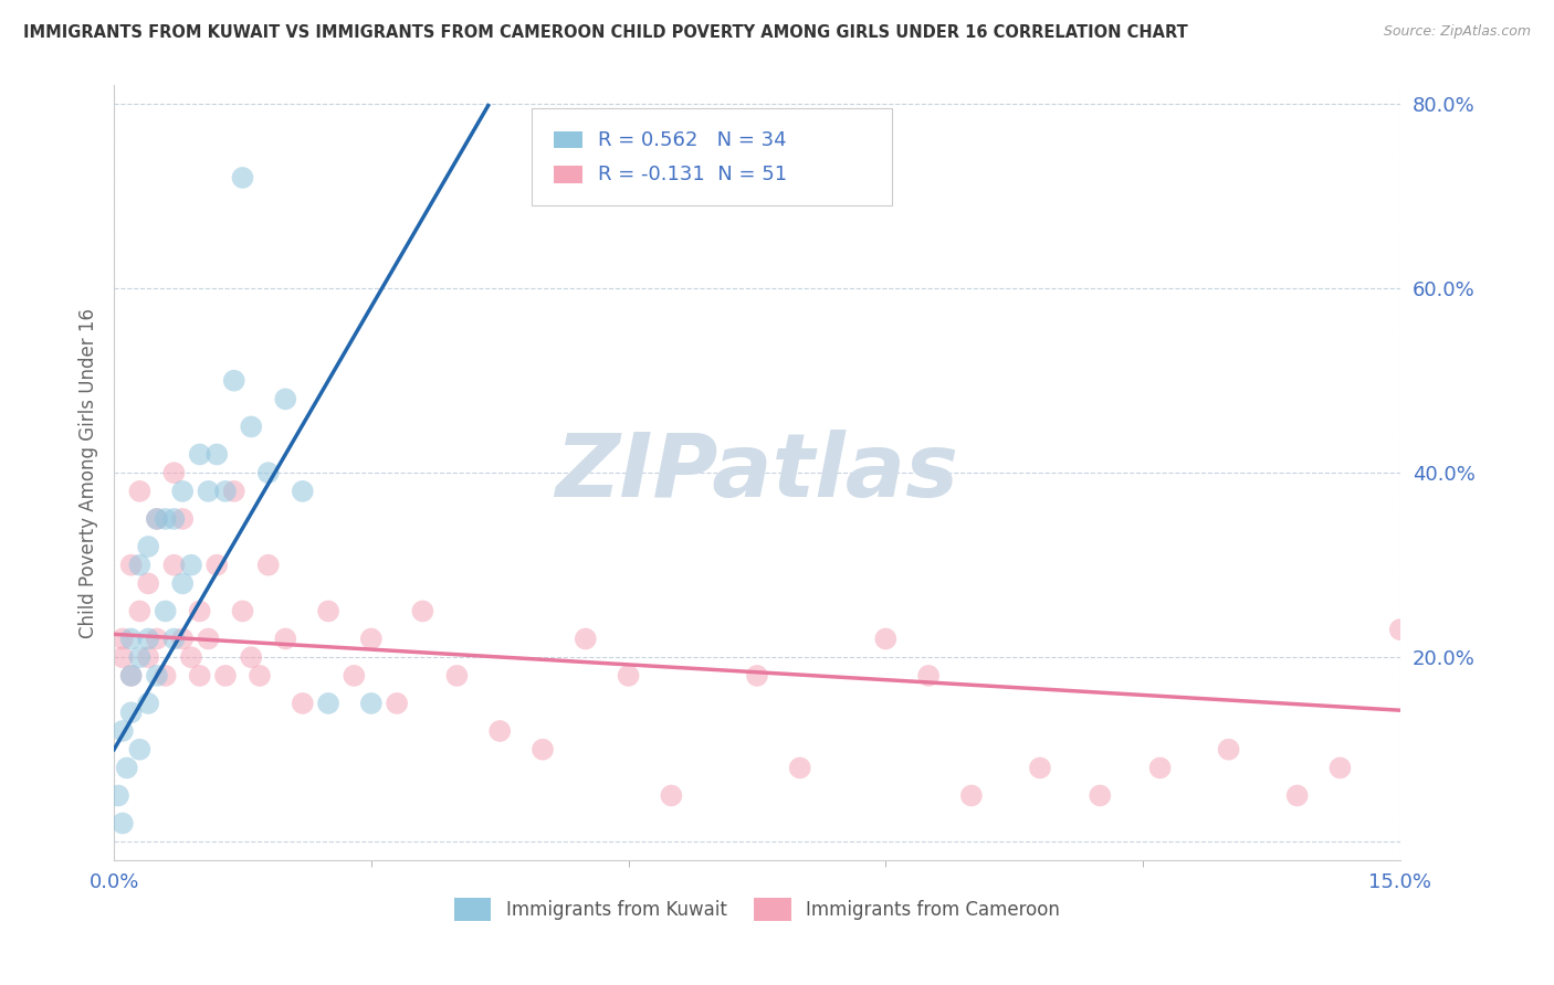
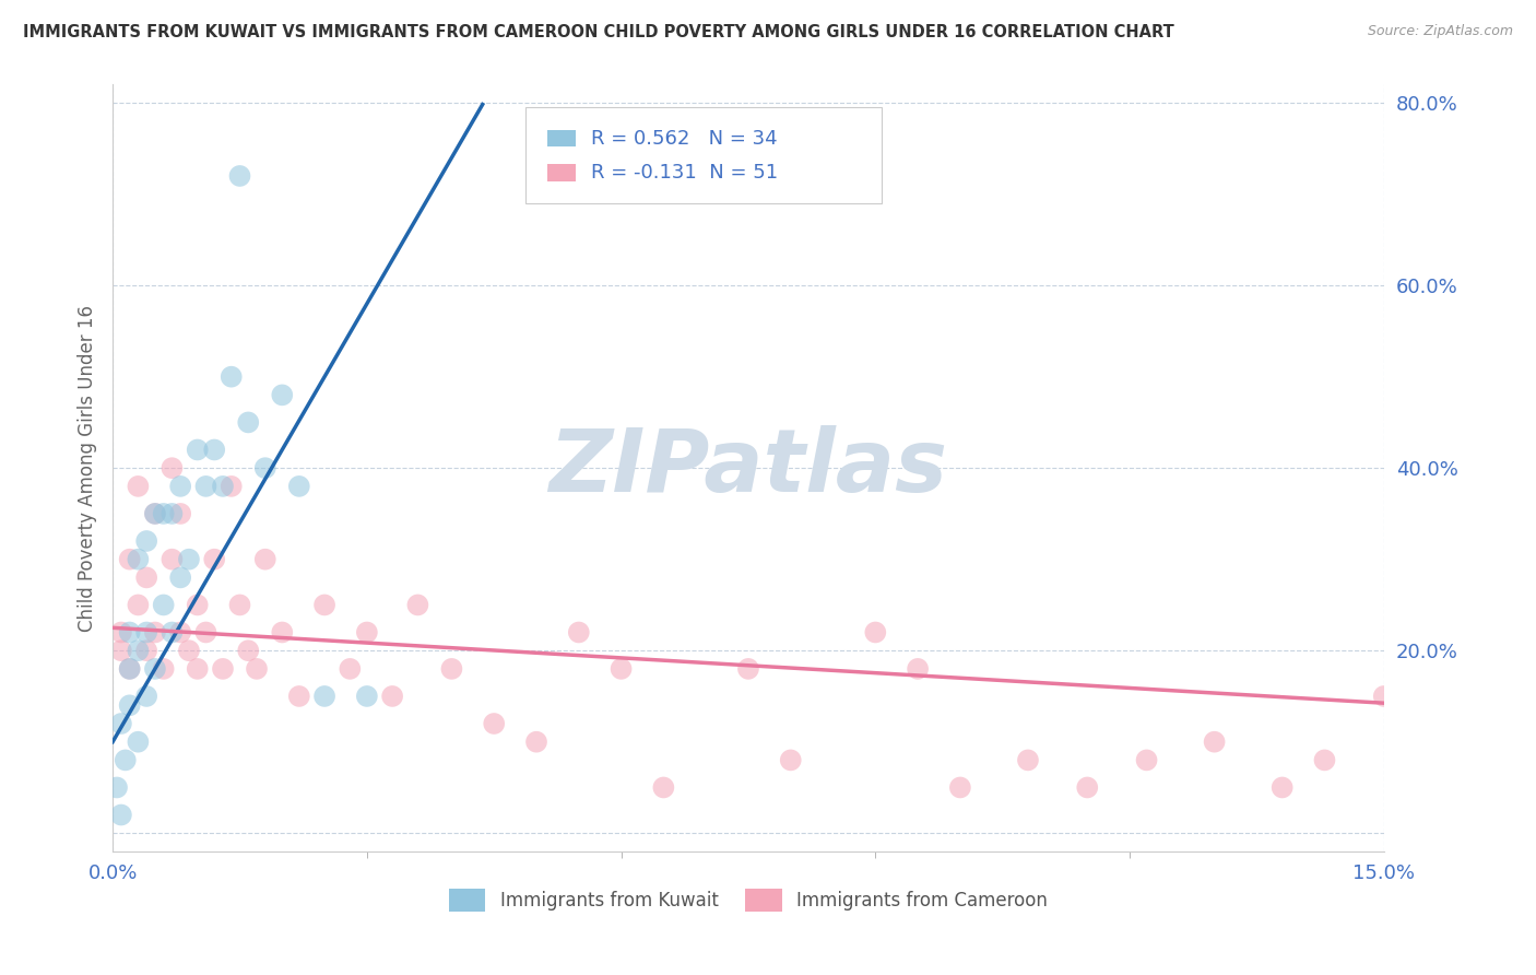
Immigrants from Cameroon/15.0%: 23% -> 15%
